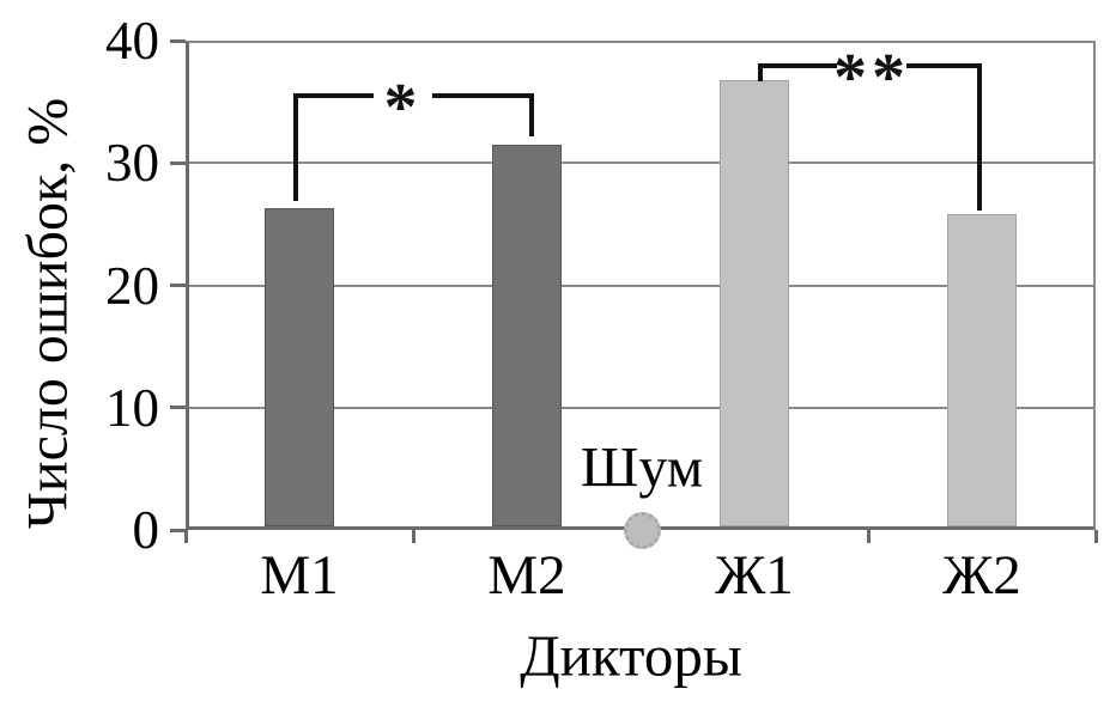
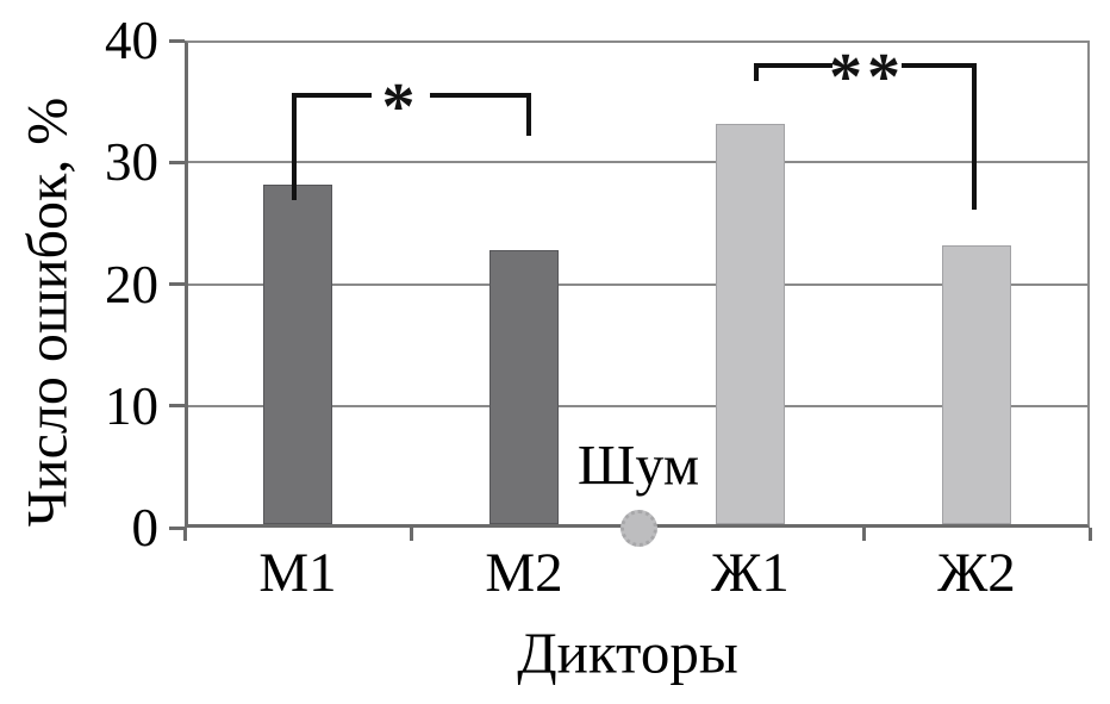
М1: 26.2 -> 28.1
М2: 31.4 -> 22.7
Ж1: 36.7 -> 33.1
Ж2: 25.7 -> 23.1
